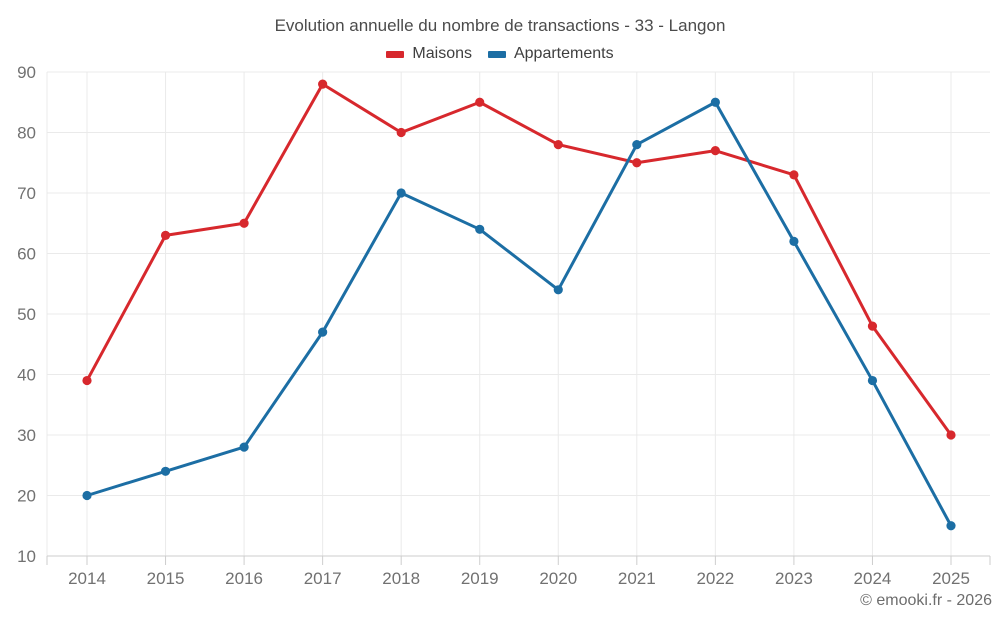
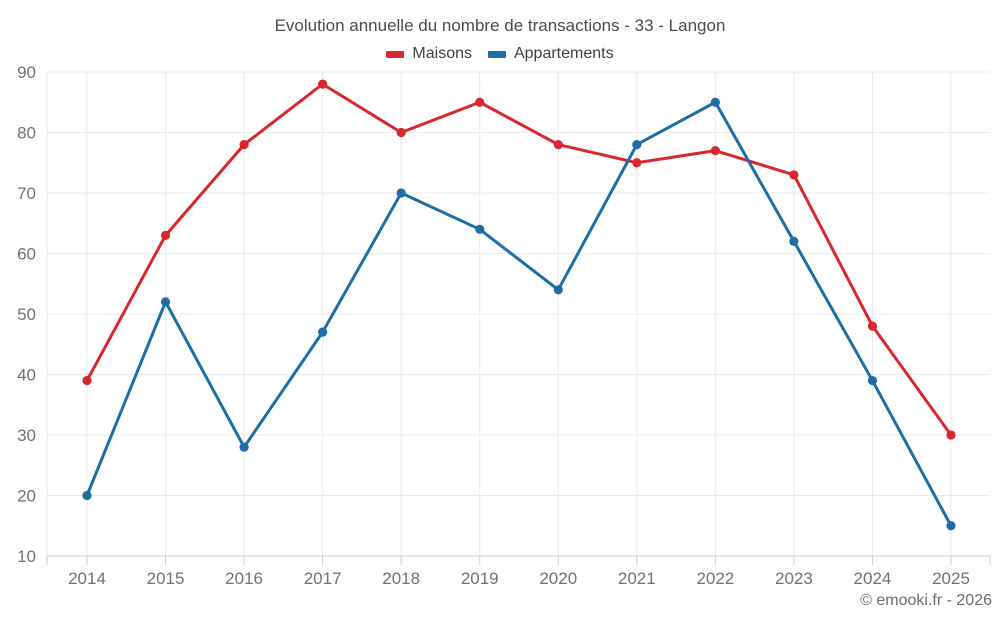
Appartements/2015: 24 -> 52
Maisons/2016: 65 -> 78
